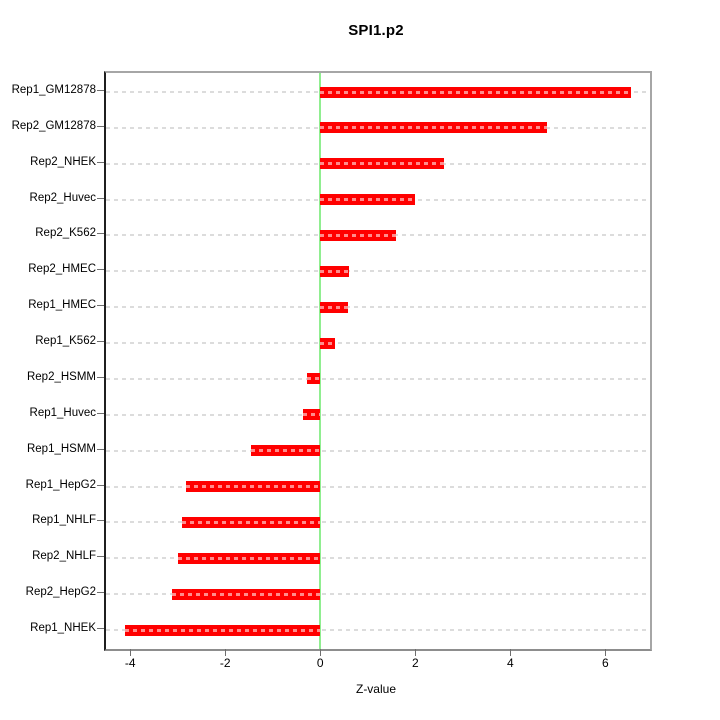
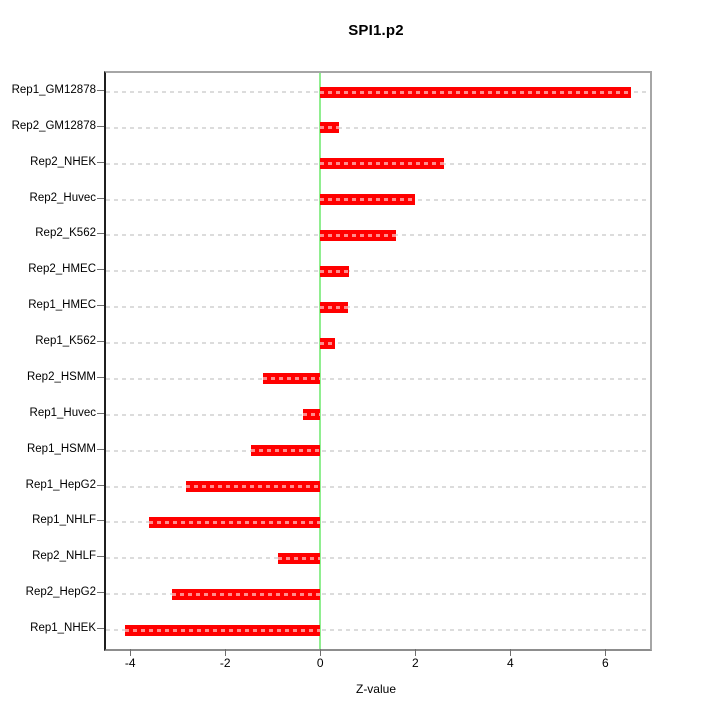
Rep2_GM12878: 4.8 -> 0.4
Rep2_HSMM: -0.3 -> -1.2
Rep1_NHLF: -2.9 -> -3.6
Rep2_NHLF: -3.0 -> -0.9
